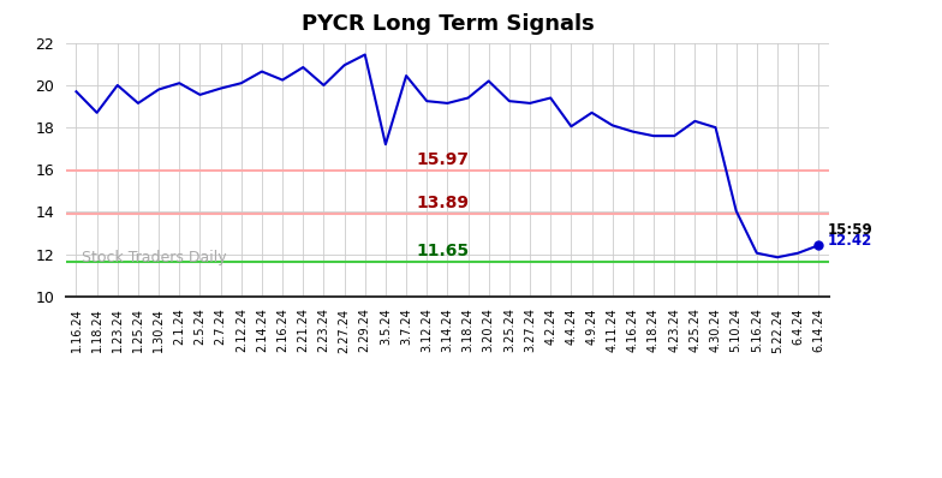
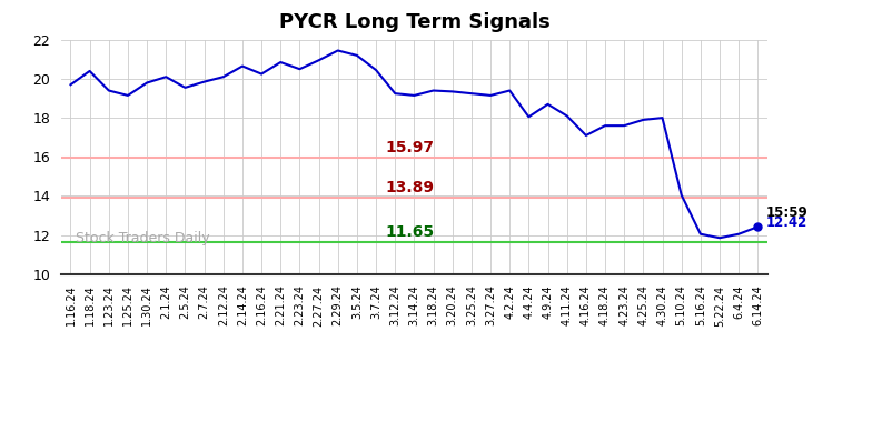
1.18.24: 18.7 -> 20.4
1.23.24: 20.0 -> 19.4
2.23.24: 20.0 -> 20.5
3.5.24: 17.2 -> 21.2
3.20.24: 20.2 -> 19.4
4.16.24: 17.8 -> 17.1
4.25.24: 18.3 -> 17.9
